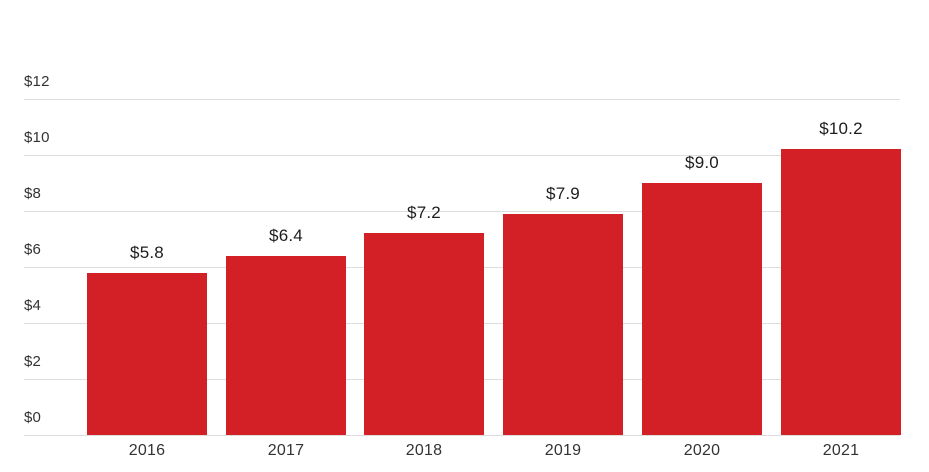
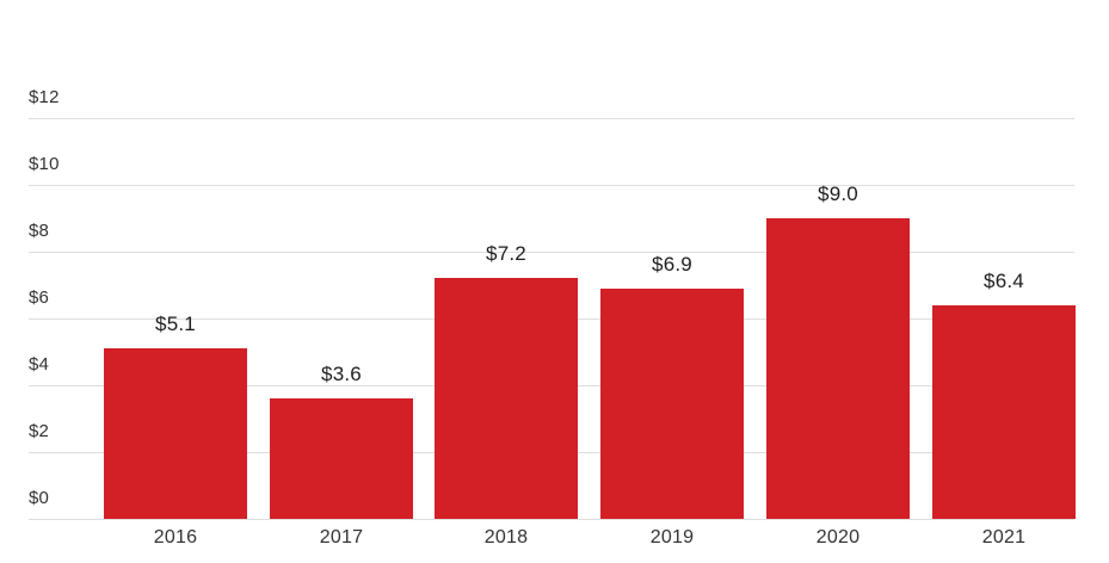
2016: $5.8 -> $5.1
2017: $6.4 -> $3.6
2019: $7.9 -> $6.9
2021: $10.2 -> $6.4
